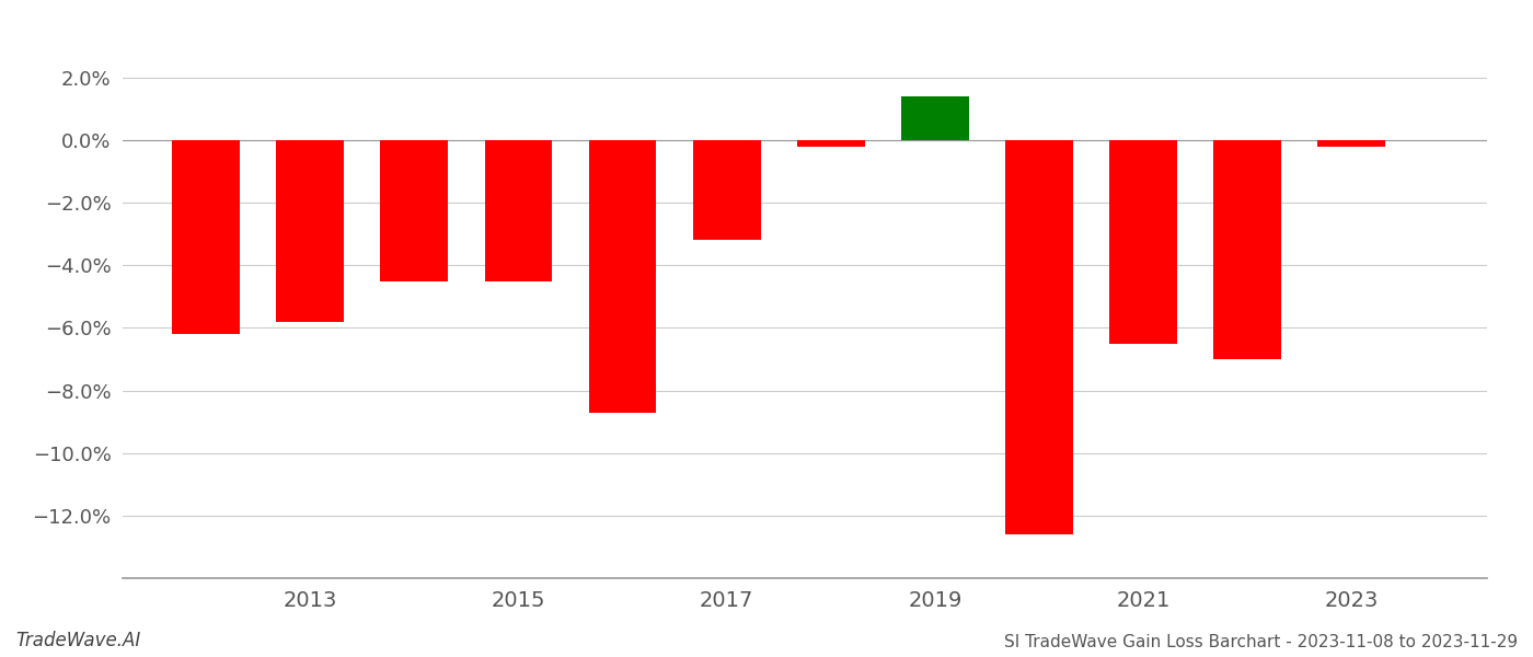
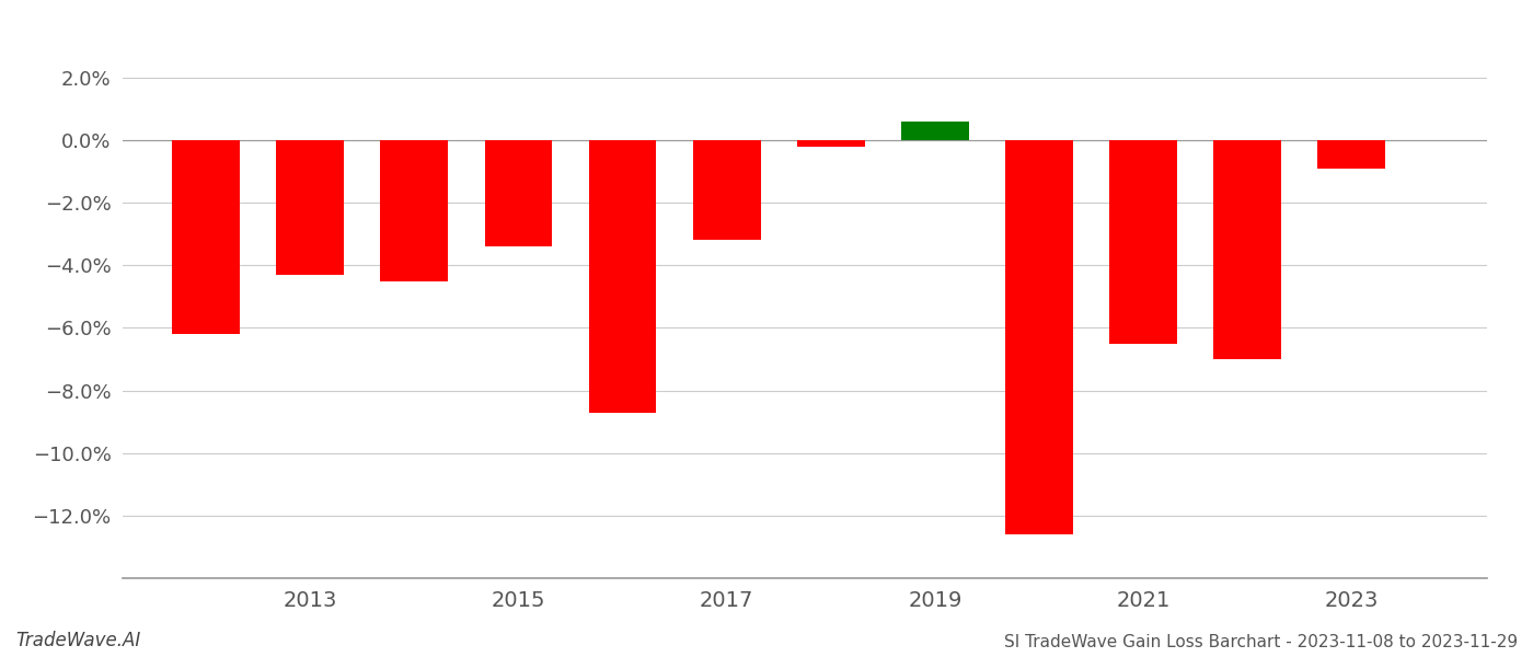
2013: -5.8% -> -4.3%
2015: -4.5% -> -3.4%
2019: 1.4% -> 0.6%
2023: -0.2% -> -0.9%
